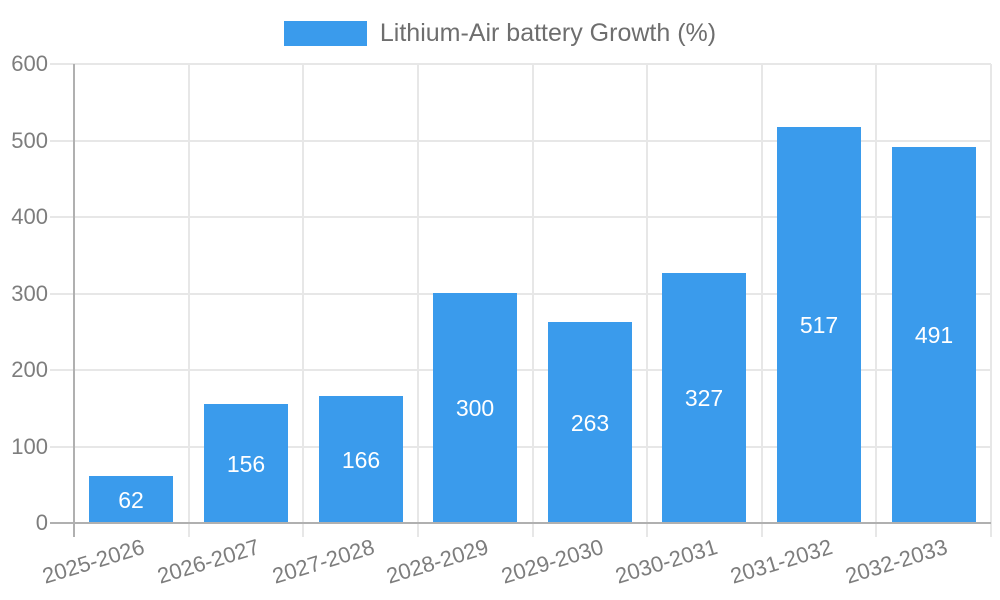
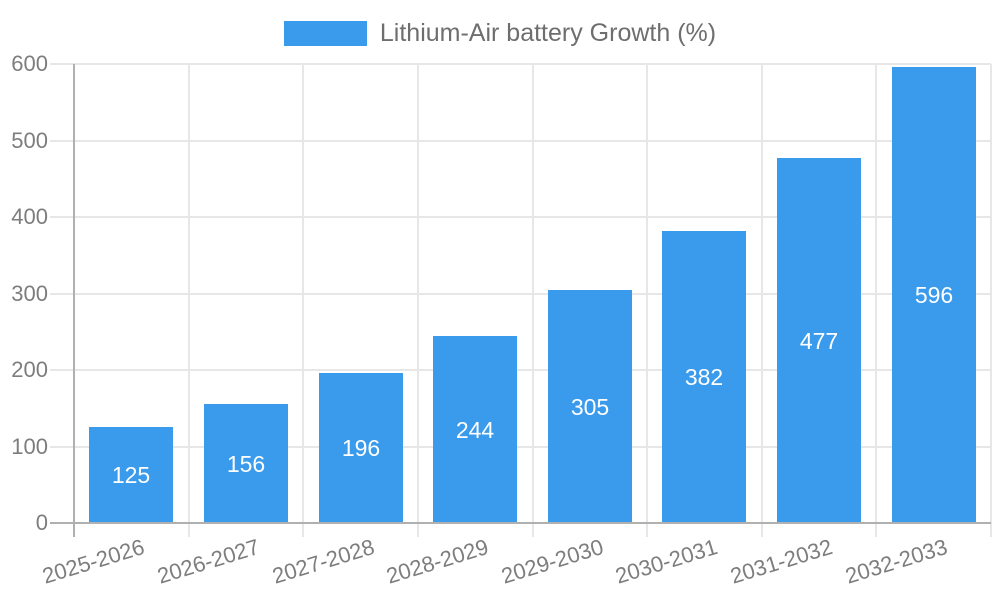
2025-2026: 62 -> 125
2027-2028: 166 -> 196
2028-2029: 300 -> 244
2029-2030: 263 -> 305
2030-2031: 327 -> 382
2031-2032: 517 -> 477
2032-2033: 491 -> 596
